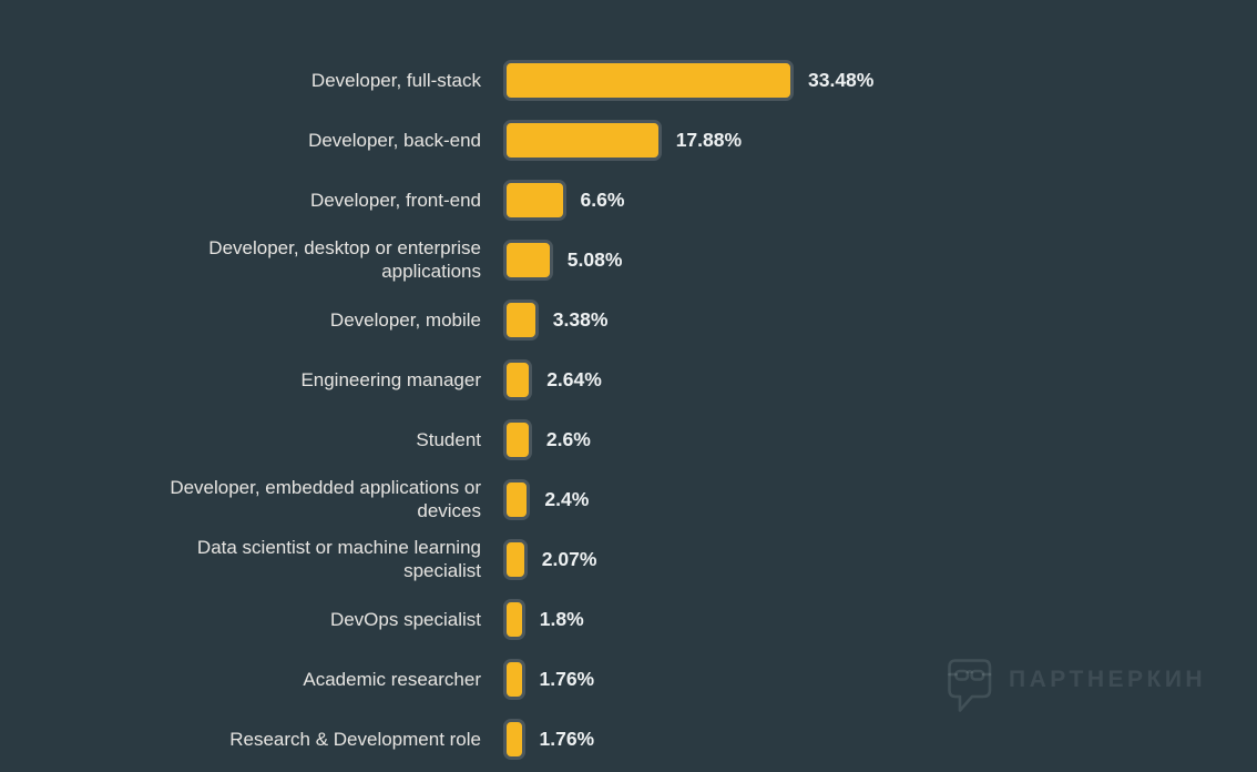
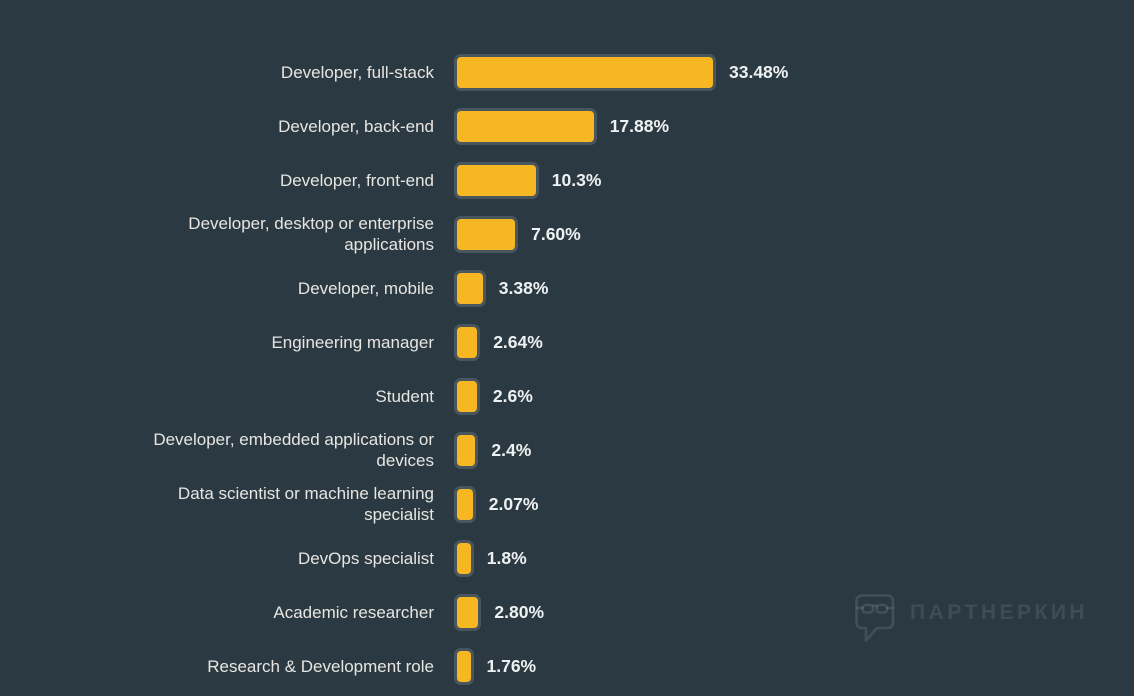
Developer, front-end: 6.6% -> 10.3%
Developer, desktop or enterprise applications: 5.08% -> 7.60%
Academic researcher: 1.76% -> 2.80%
